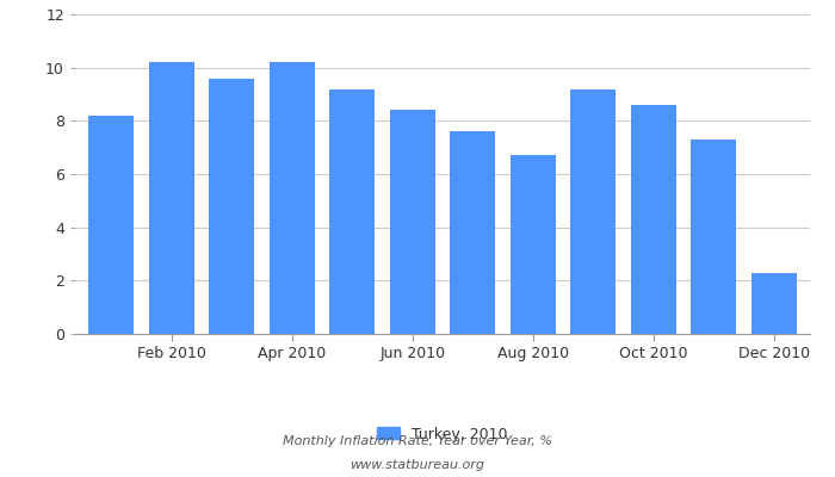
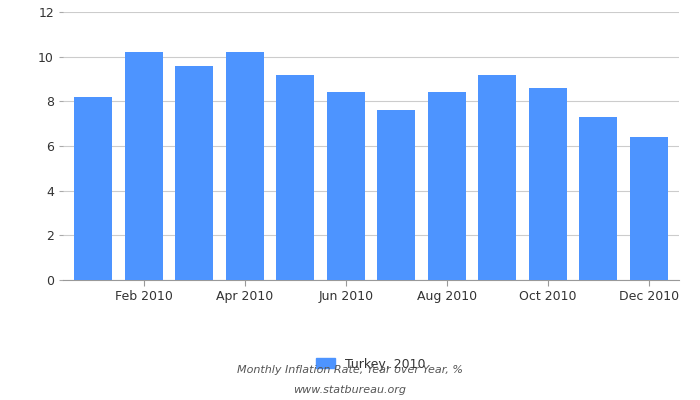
Aug 2010: 6.7 -> 8.4
Dec 2010: 2.3 -> 6.4
